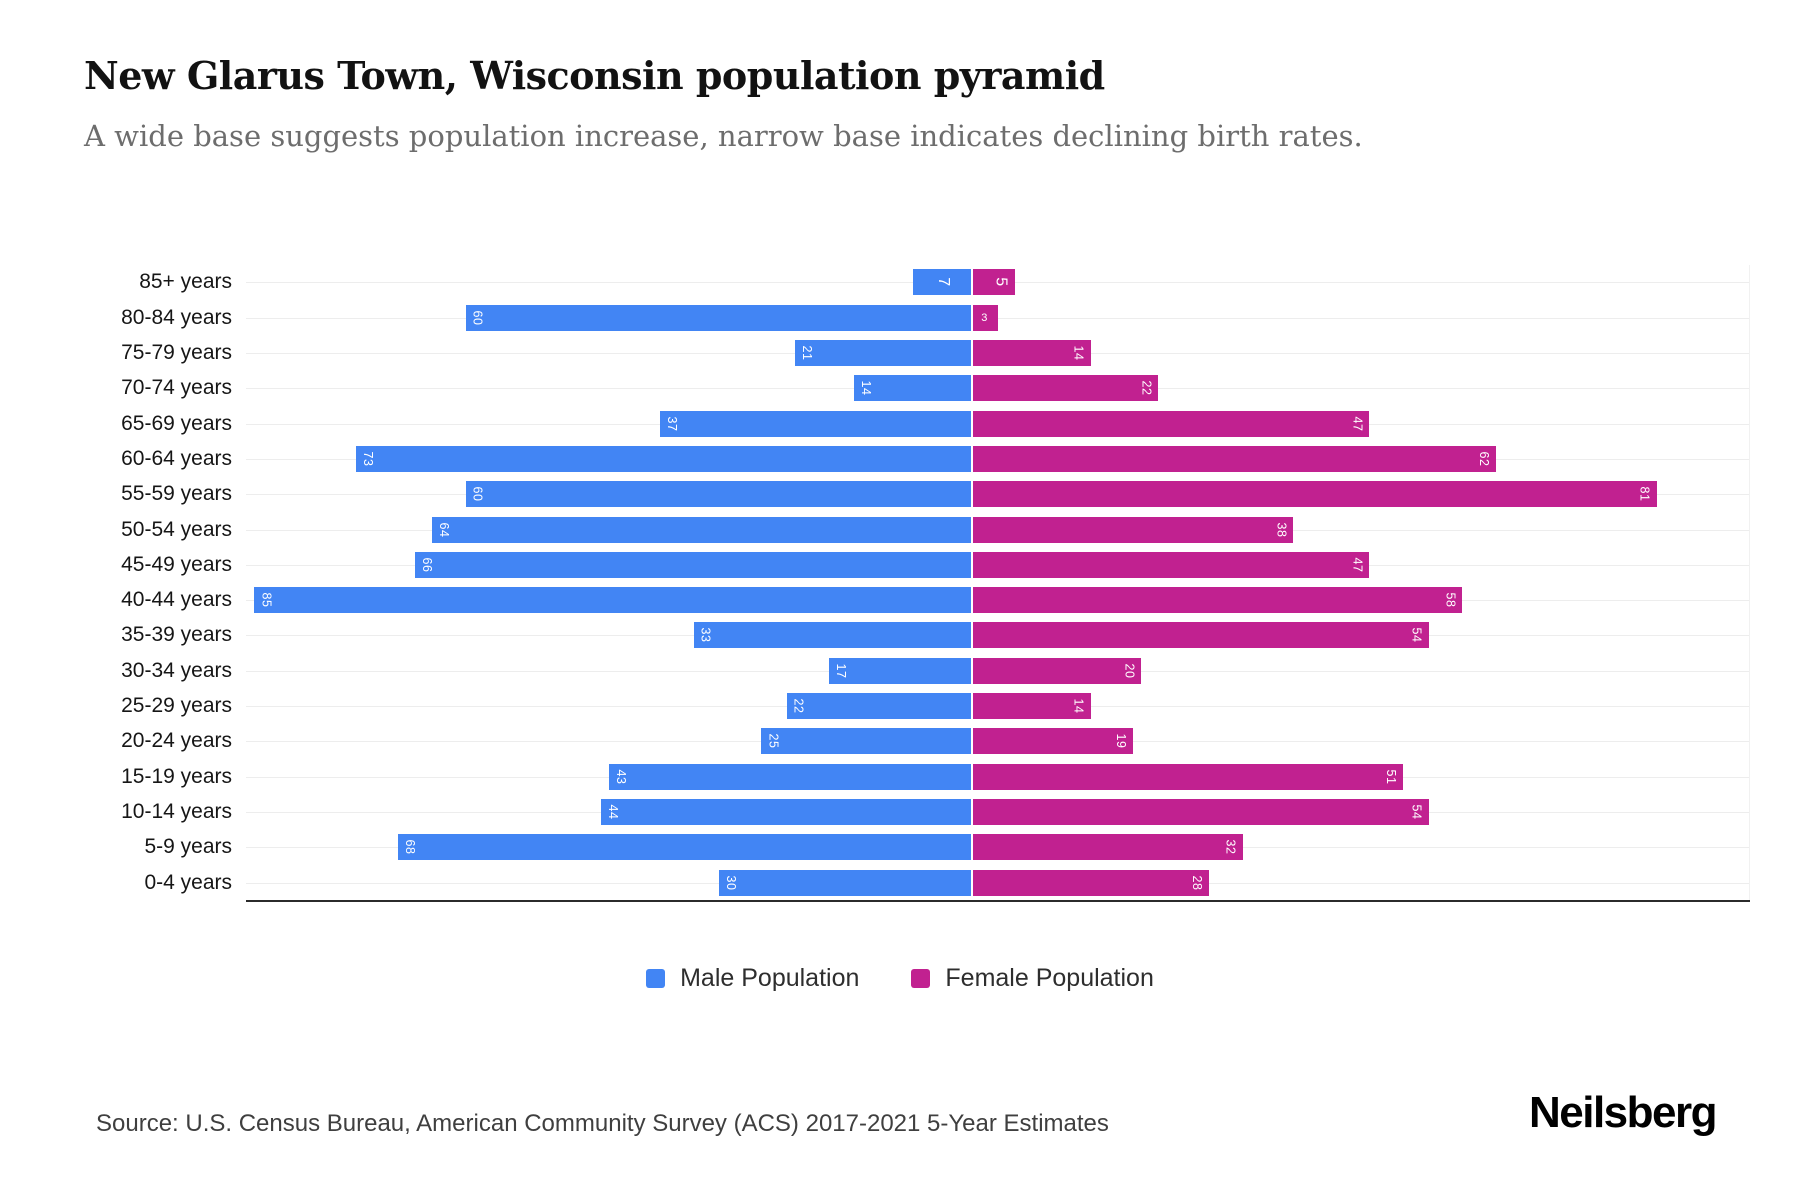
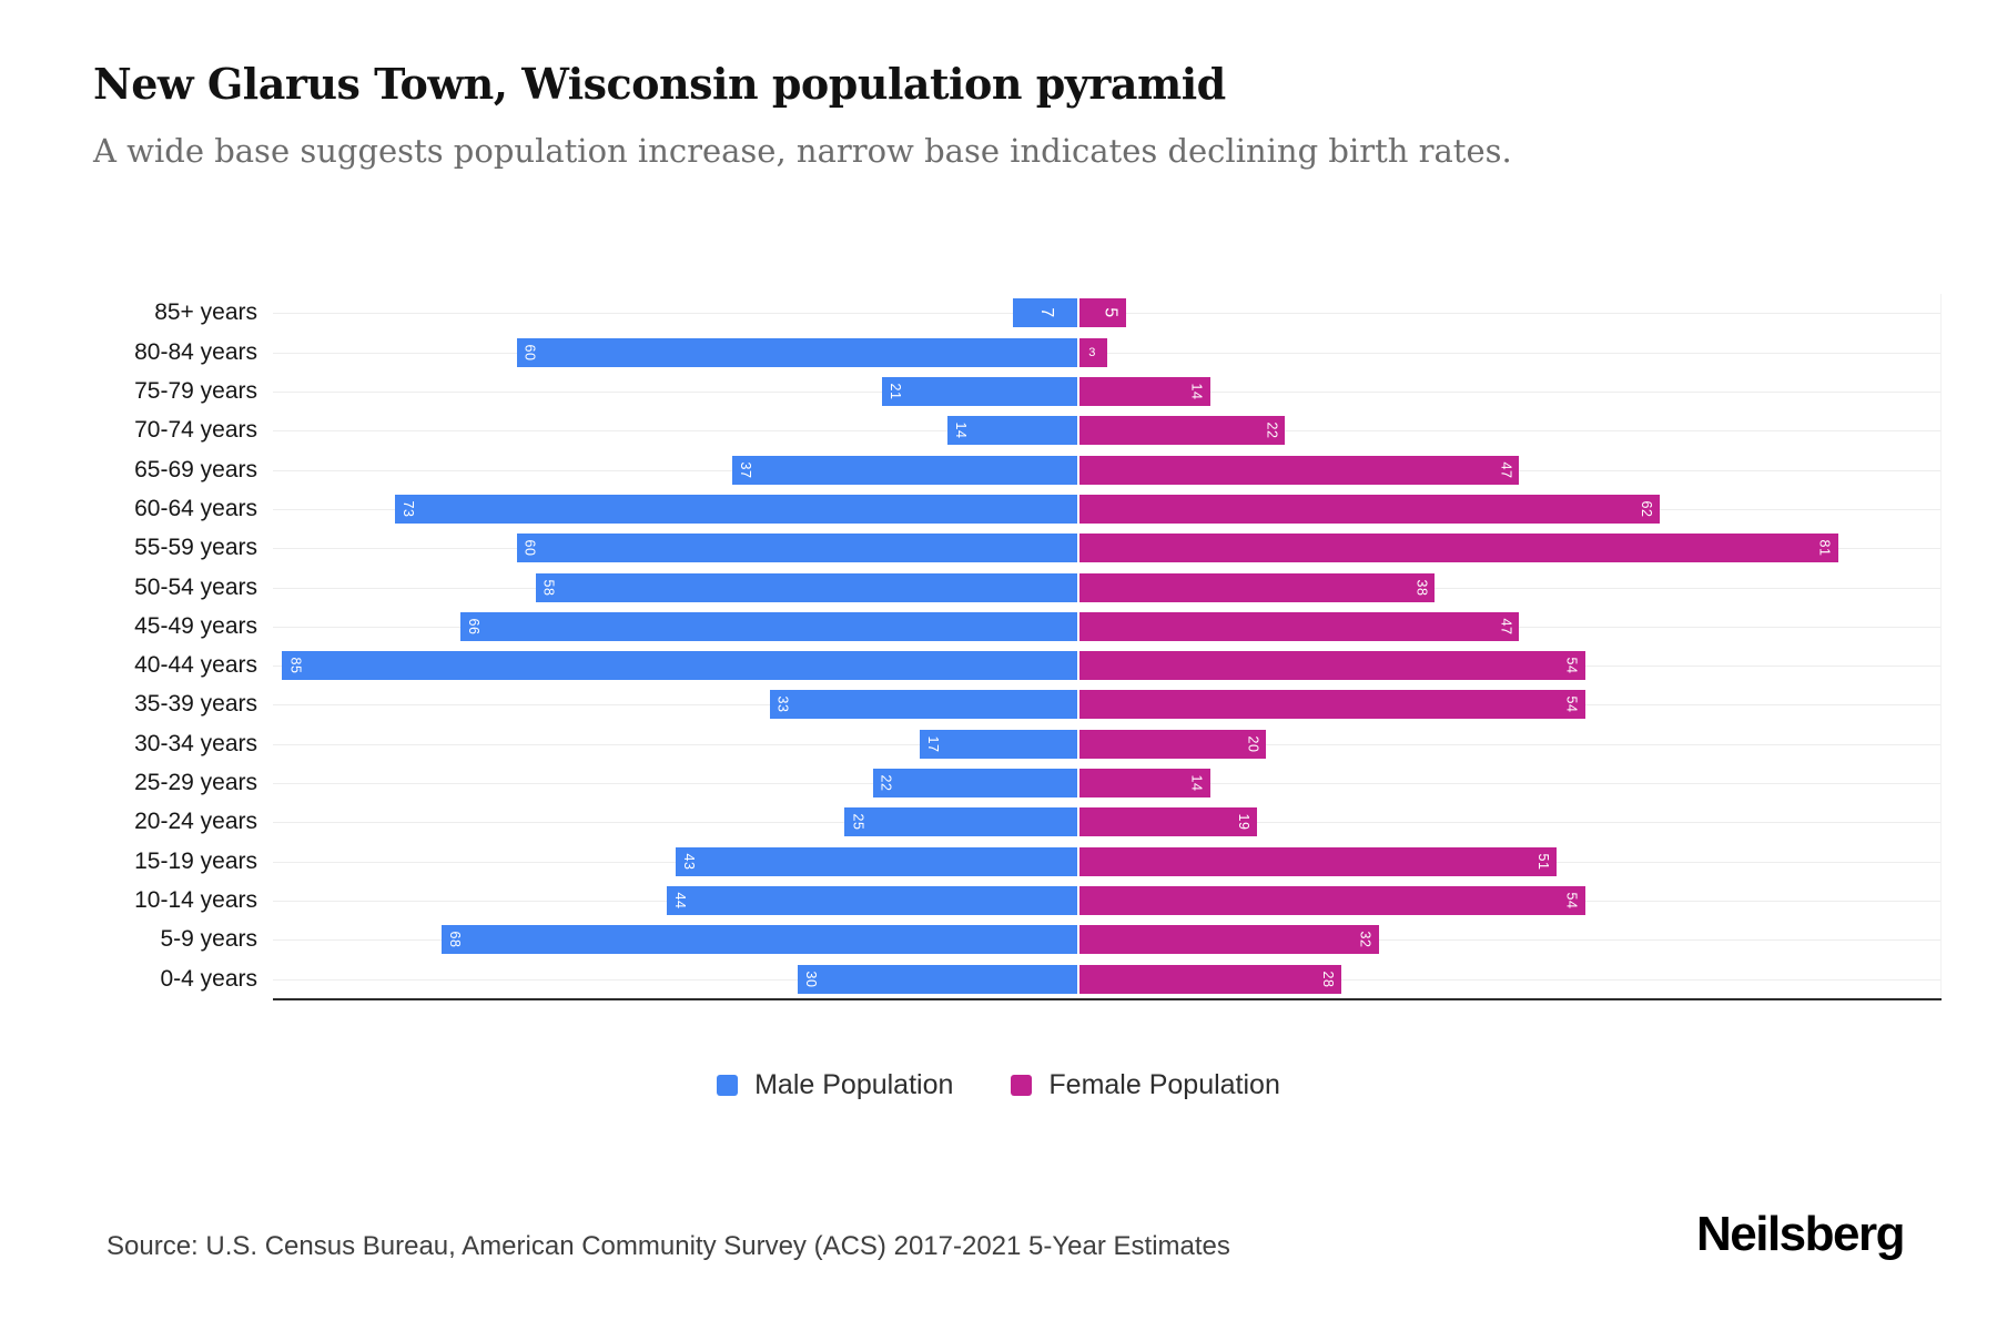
Male Population/50-54 years: 64 -> 58
Female Population/40-44 years: 58 -> 54
